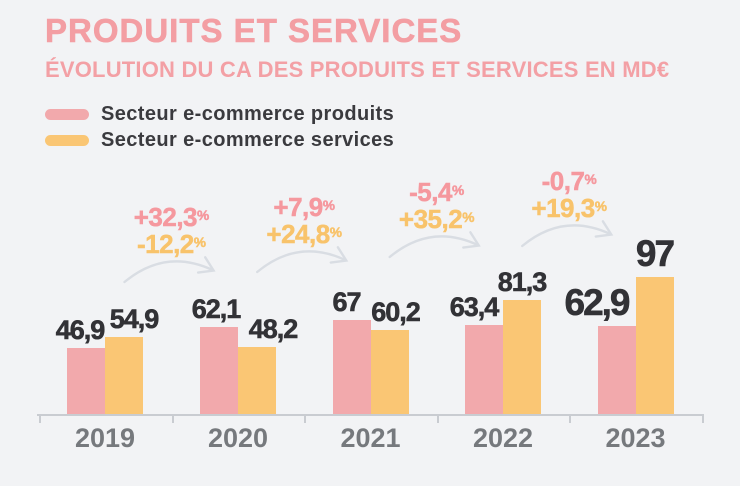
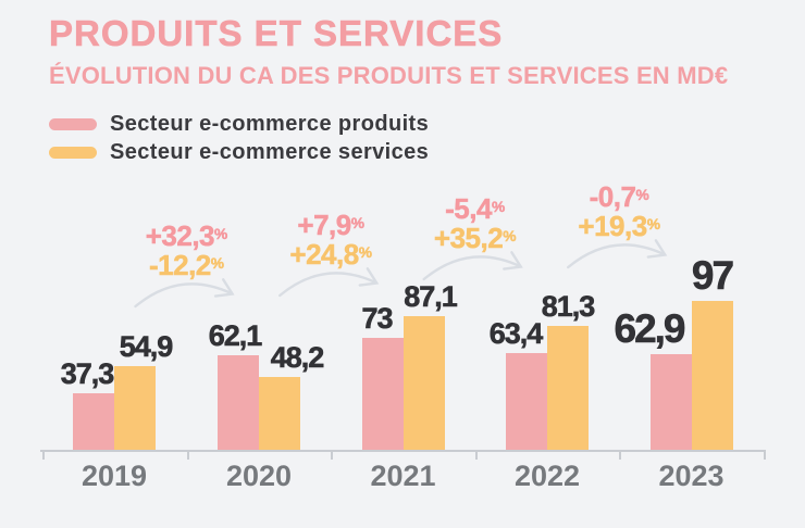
Secteur e-commerce produits/2019: 46,9 -> 37,3
Secteur e-commerce produits/2021: 67 -> 73
Secteur e-commerce services/2021: 60,2 -> 87,1
